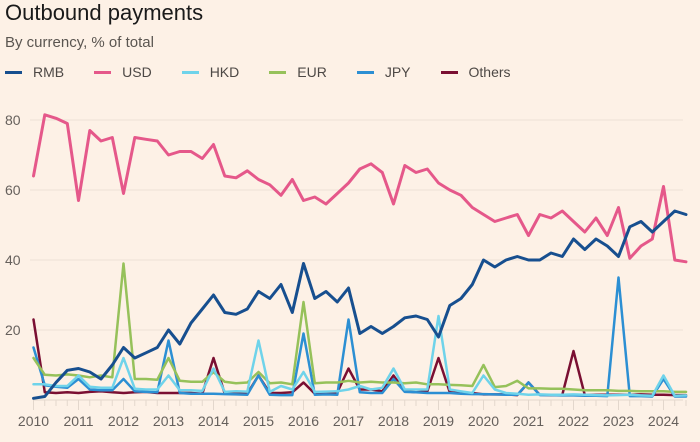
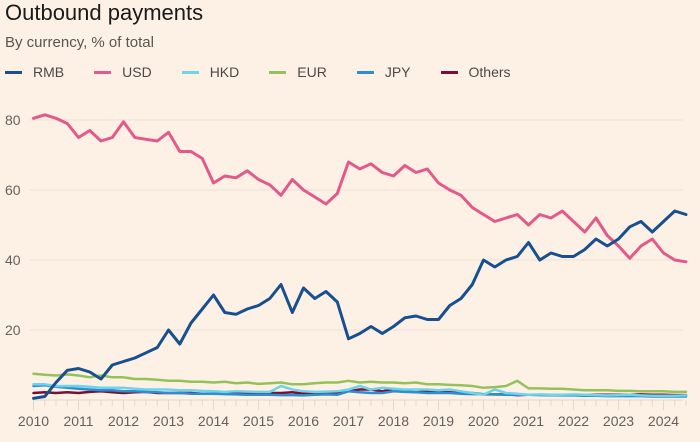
USD/2010: 64 -> 80
EUR/2010: 12 -> 8
JPY/2010: 15 -> 4
Others/2010: 23 -> 2
USD/2011: 57 -> 75
HKD/2011: 7 -> 4
JPY/2011: 6 -> 3
RMB/2012: 15 -> 11
USD/2012: 59 -> 80
HKD/2012: 12 -> 4
EUR/2012: 39 -> 6
JPY/2012: 6 -> 2
USD/2013: 70 -> 76
HKD/2013: 7 -> 3
EUR/2013: 12 -> 6
JPY/2013: 17 -> 2
USD/2014: 73 -> 62
HKD/2014: 9 -> 2
EUR/2014: 8 -> 5
Others/2014: 12 -> 2
RMB/2015: 31 -> 27
HKD/2015: 17 -> 2
EUR/2015: 8 -> 5
JPY/2015: 7 -> 2
Others/2015: 7 -> 2
RMB/2016: 39 -> 32
USD/2016: 57 -> 60
HKD/2016: 8 -> 2
EUR/2016: 28 -> 4
JPY/2016: 19 -> 1
Others/2016: 5 -> 2
RMB/2017: 32 -> 18
USD/2017: 62 -> 68
JPY/2017: 23 -> 2
Others/2017: 9 -> 2
USD/2018: 56 -> 64
HKD/2018: 9 -> 3
JPY/2018: 6 -> 2
Others/2018: 7 -> 3
RMB/2019: 18 -> 23
HKD/2019: 24 -> 3
Others/2019: 12 -> 2
HKD/2020: 7 -> 2
EUR/2020: 10 -> 4
RMB/2021: 40 -> 45
USD/2021: 47 -> 50
JPY/2021: 5 -> 2
Others/2021: 5 -> 2
RMB/2022: 46 -> 41
Others/2022: 14 -> 2
RMB/2023: 41 -> 46
USD/2023: 55 -> 44
JPY/2023: 35 -> 1
USD/2024: 61 -> 42
HKD/2024: 7 -> 1
JPY/2024: 6 -> 1
